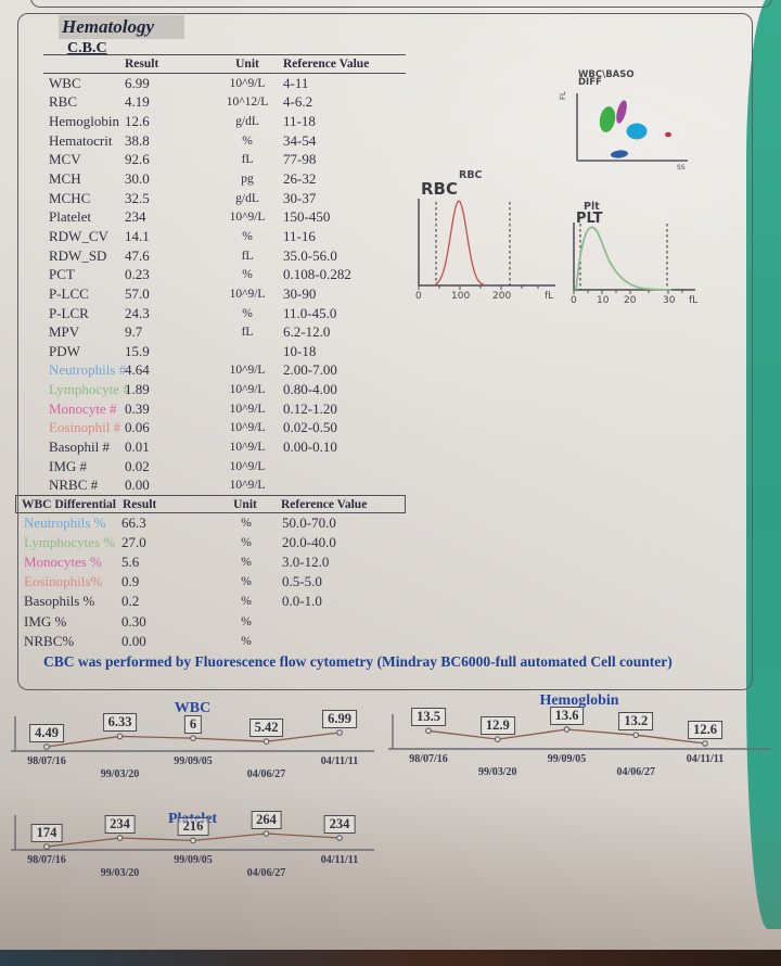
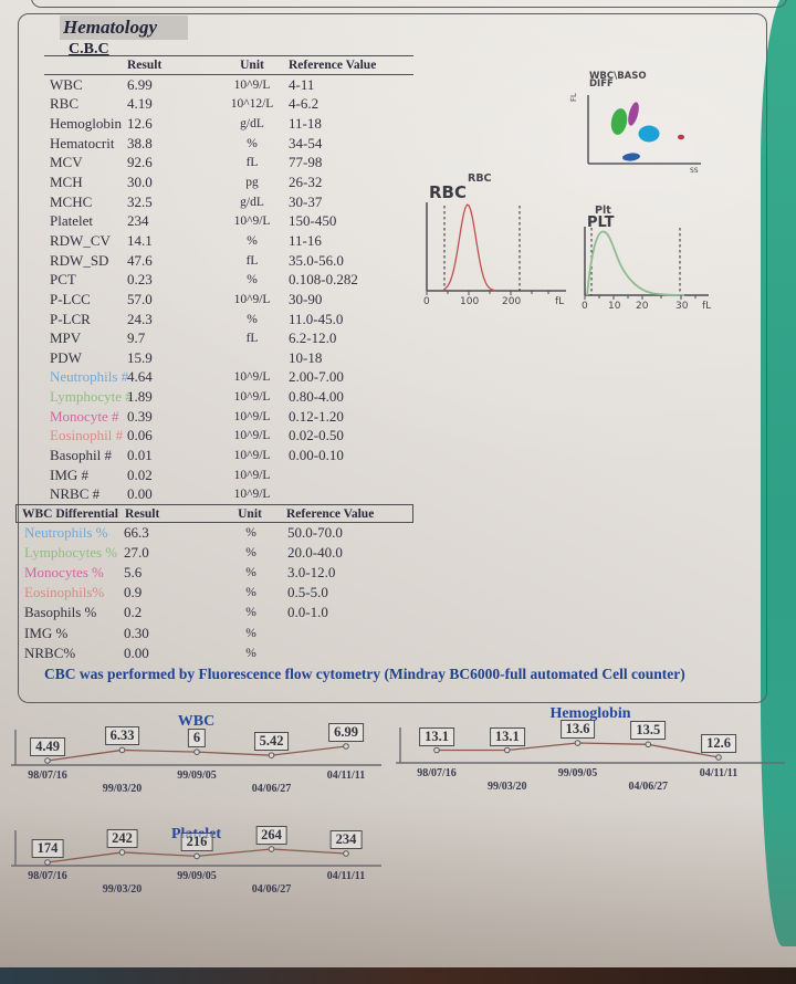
Hemoglobin/98/07/16: 13.5 -> 13.1
Hemoglobin/99/03/20: 12.9 -> 13.1
Hemoglobin/04/06/27: 13.2 -> 13.5
Platelet/99/03/20: 234 -> 242
